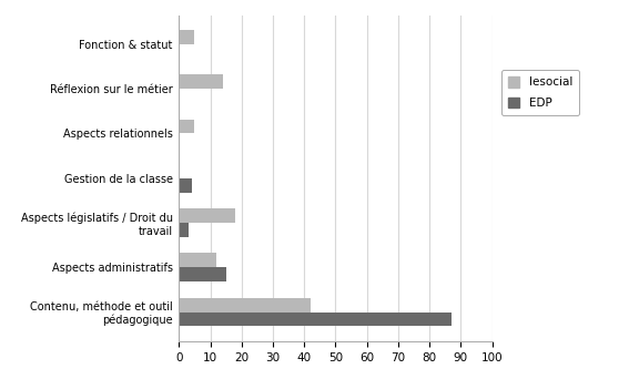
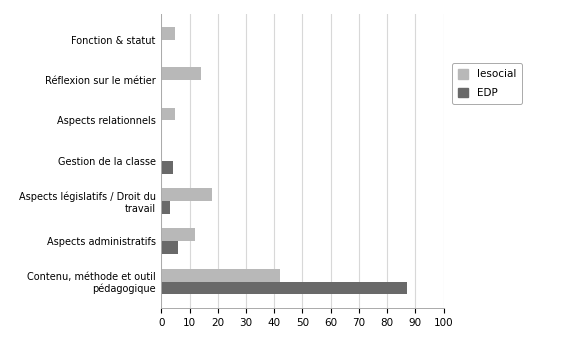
EDP/Aspects administratifs: 15 -> 6
